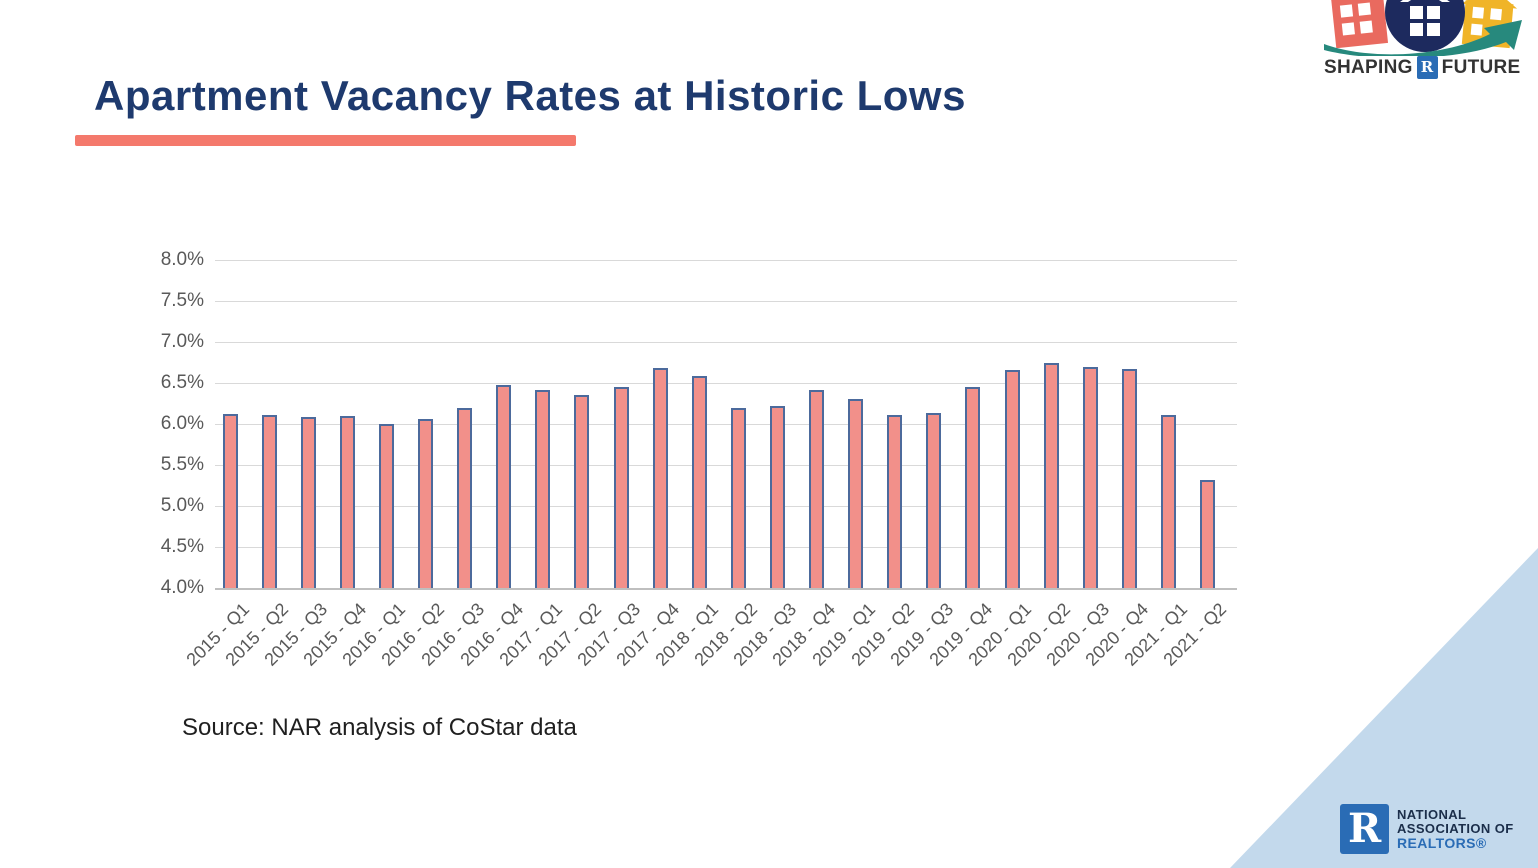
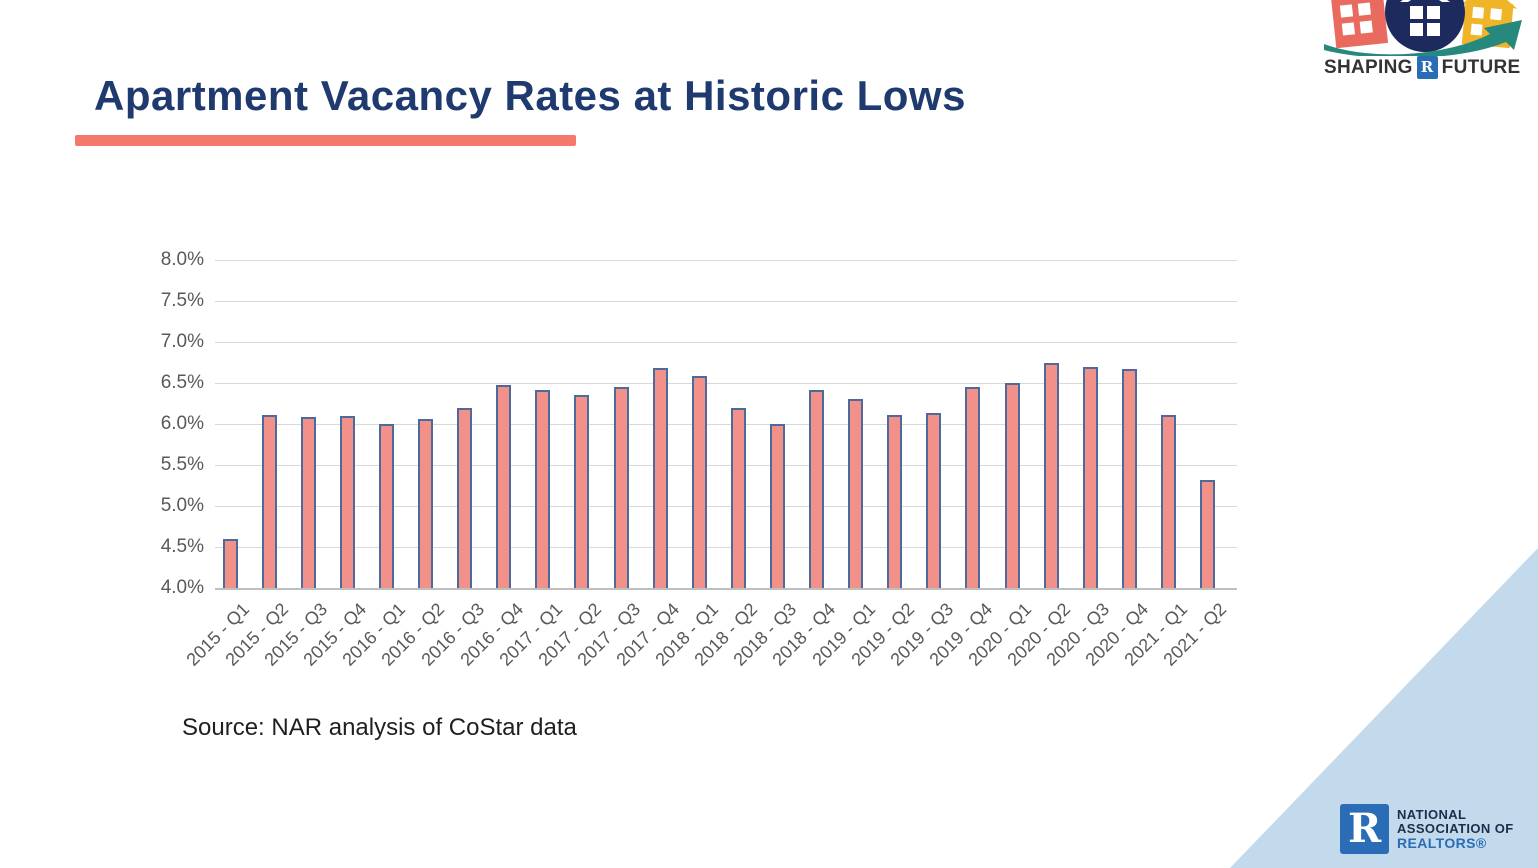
2015 - Q1: 6.1% -> 4.6%
2018 - Q3: 6.2% -> 6.0%
2020 - Q1: 6.7% -> 6.5%
